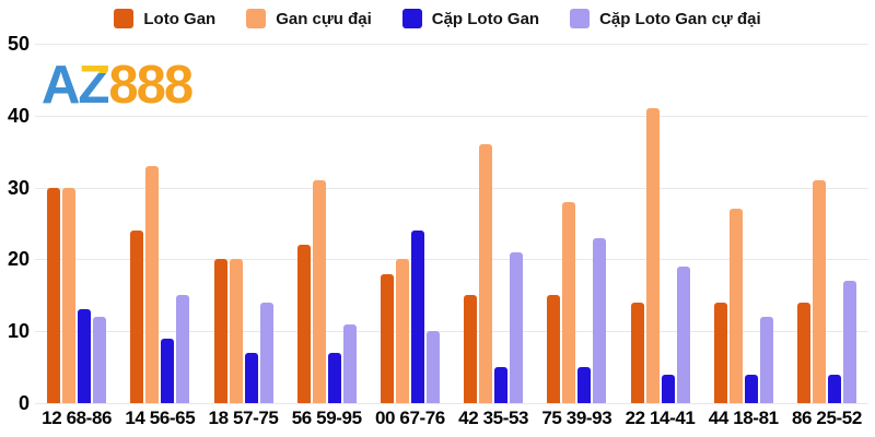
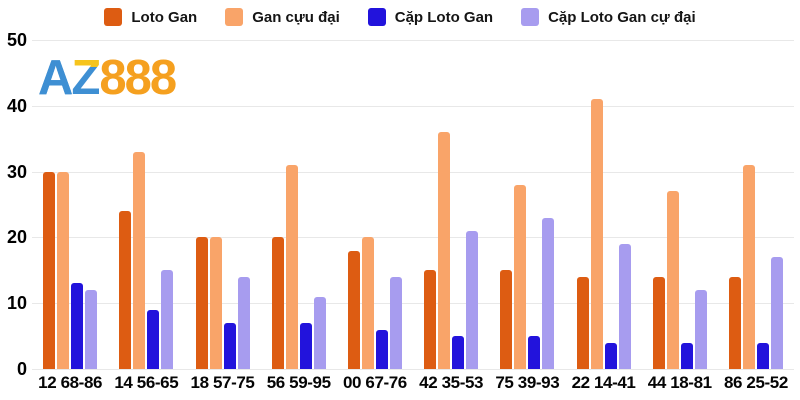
Loto Gan/56 59-95: 22 -> 20
Cặp Loto Gan/00 67-76: 24 -> 6
Cặp Loto Gan cự đại/00 67-76: 10 -> 14
